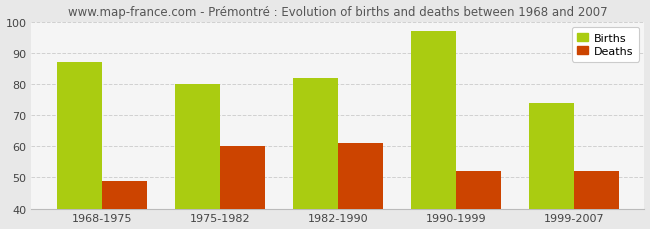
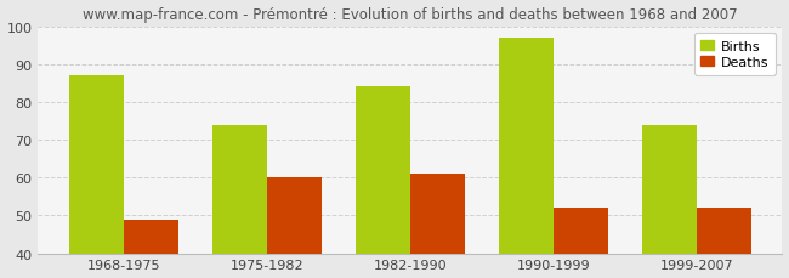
Births/1975-1982: 80 -> 74
Births/1982-1990: 82 -> 84
